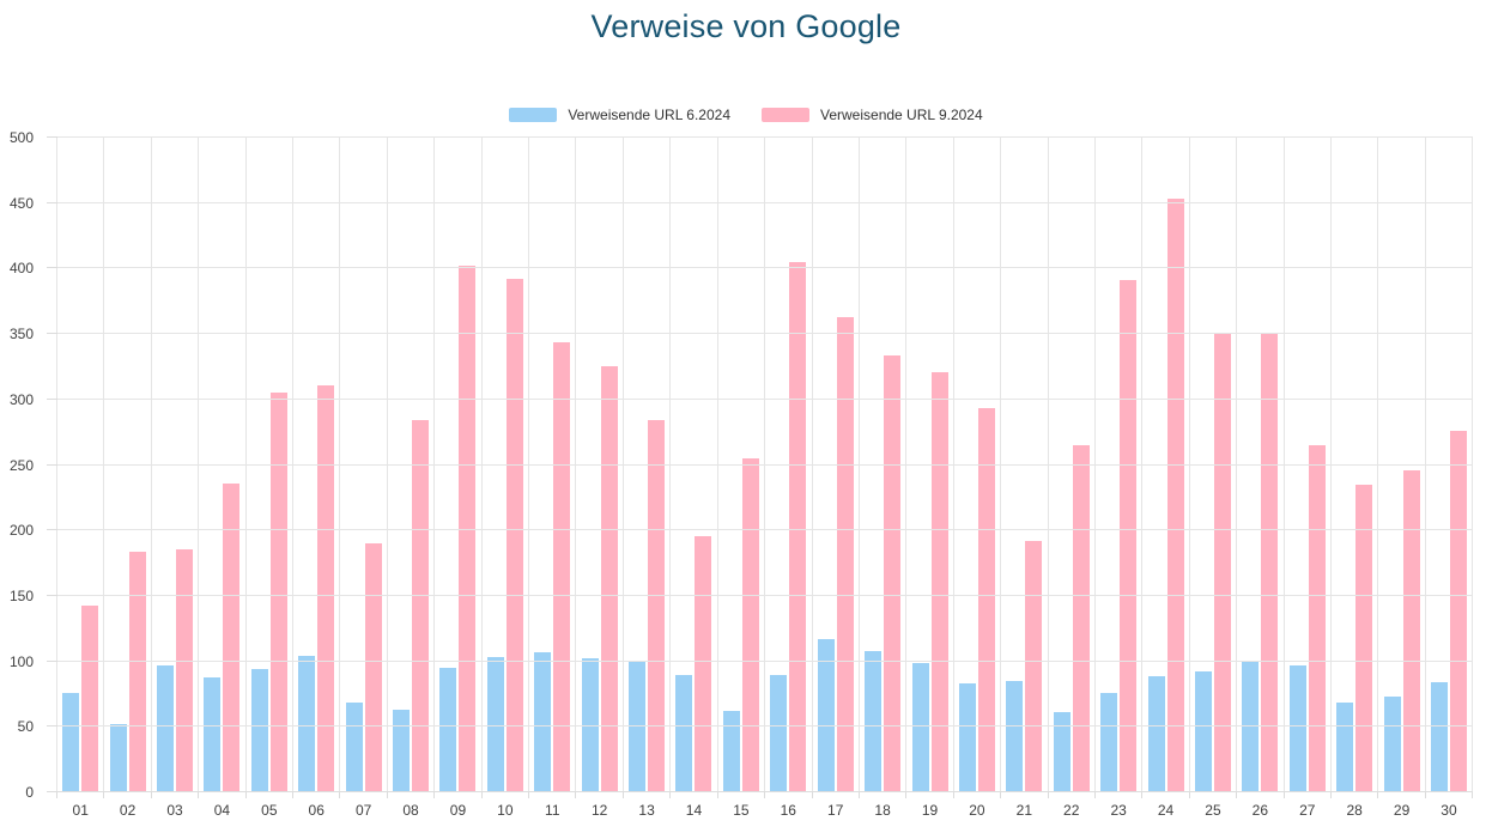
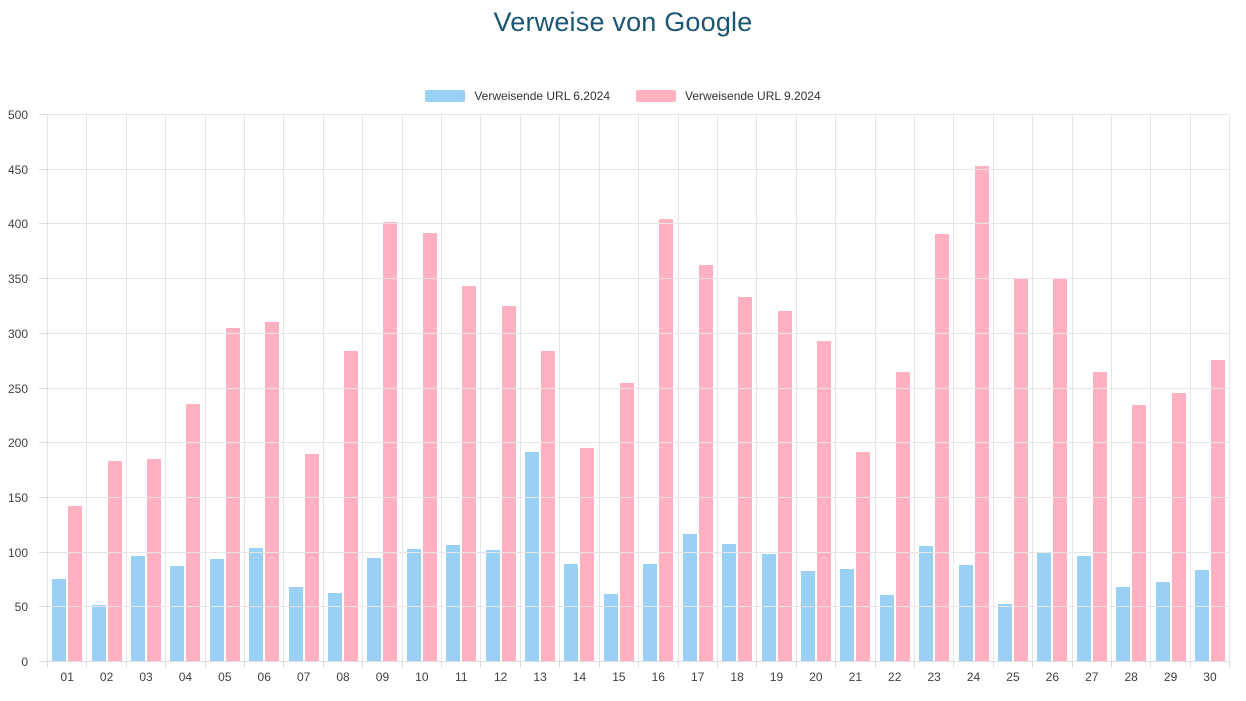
Verweisende URL 6.2024/13: 100 -> 192
Verweisende URL 6.2024/23: 76 -> 106
Verweisende URL 6.2024/25: 92 -> 53
